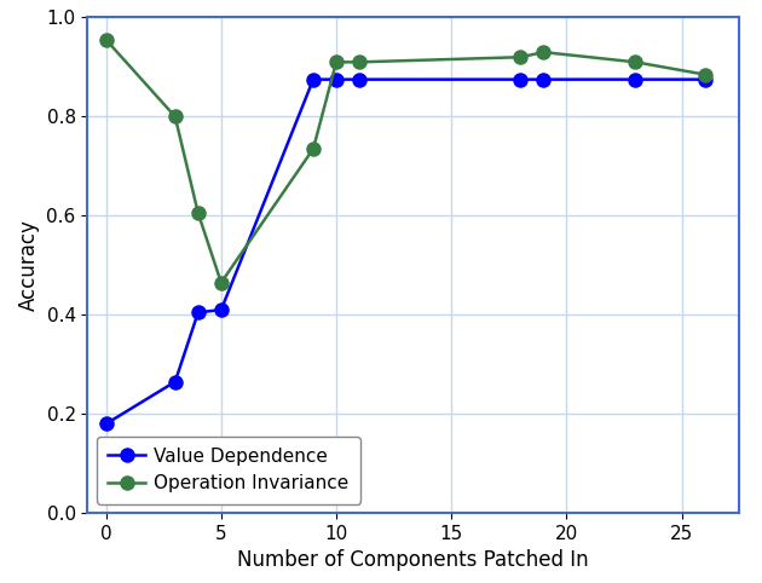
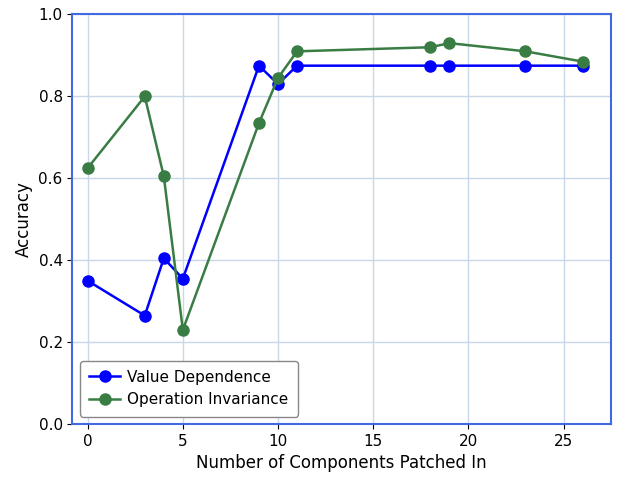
Value Dependence/0: 0.180 -> 0.350
Operation Invariance/0: 0.955 -> 0.625
Value Dependence/5: 0.410 -> 0.355
Operation Invariance/5: 0.465 -> 0.230
Value Dependence/10: 0.875 -> 0.830
Operation Invariance/10: 0.910 -> 0.845
